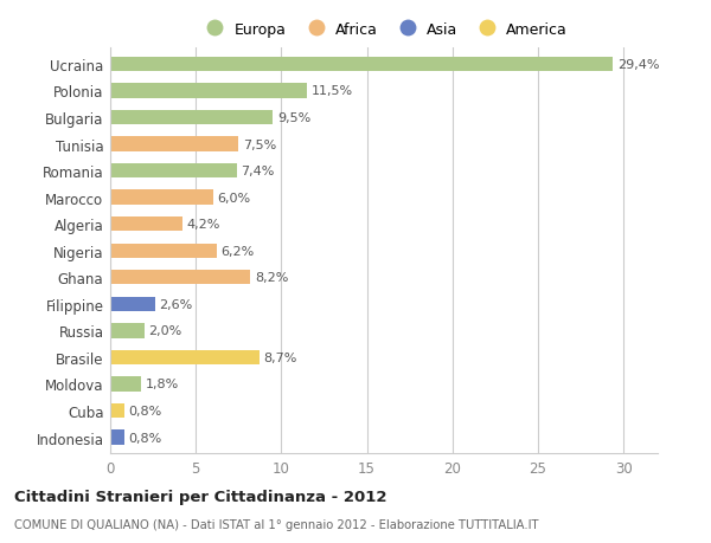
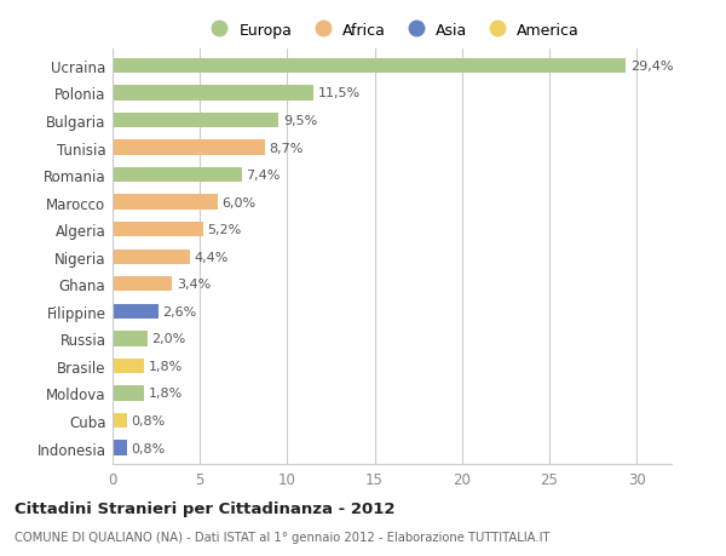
Tunisia: 7,5% -> 8,7%
Algeria: 4,2% -> 5,2%
Nigeria: 6,2% -> 4,4%
Ghana: 8,2% -> 3,4%
Brasile: 8,7% -> 1,8%
